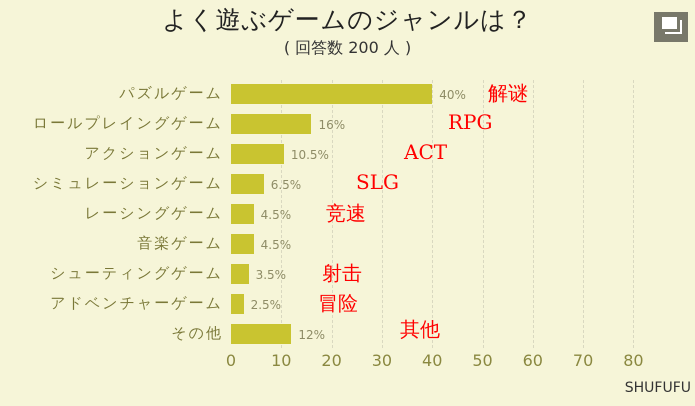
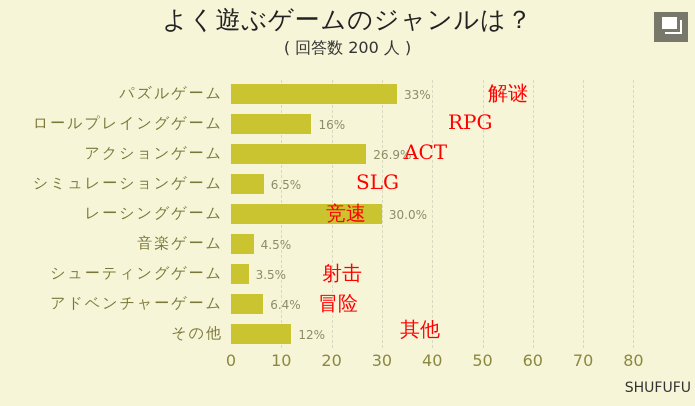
パズルゲーム: 40% -> 33%
アクションゲーム: 10.5% -> 26.9%
レーシングゲーム: 4.5% -> 30.0%
アドベンチャーゲーム: 2.5% -> 6.4%
